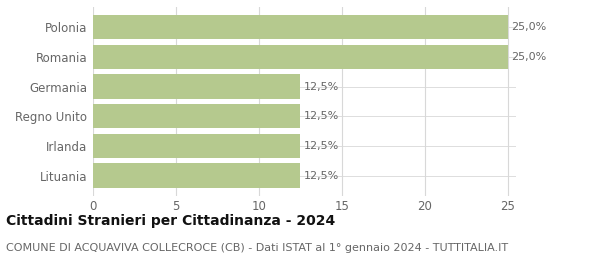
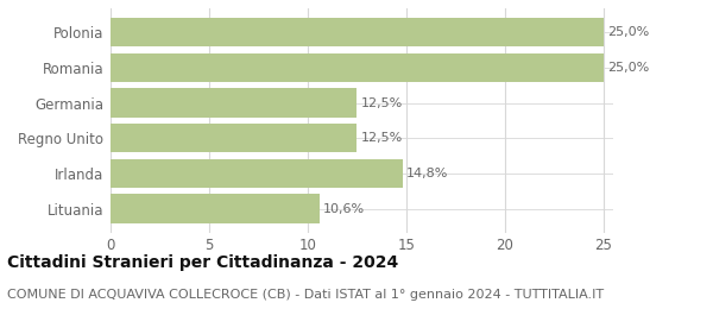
Irlanda: 12,5% -> 14,8%
Lituania: 12,5% -> 10,6%
